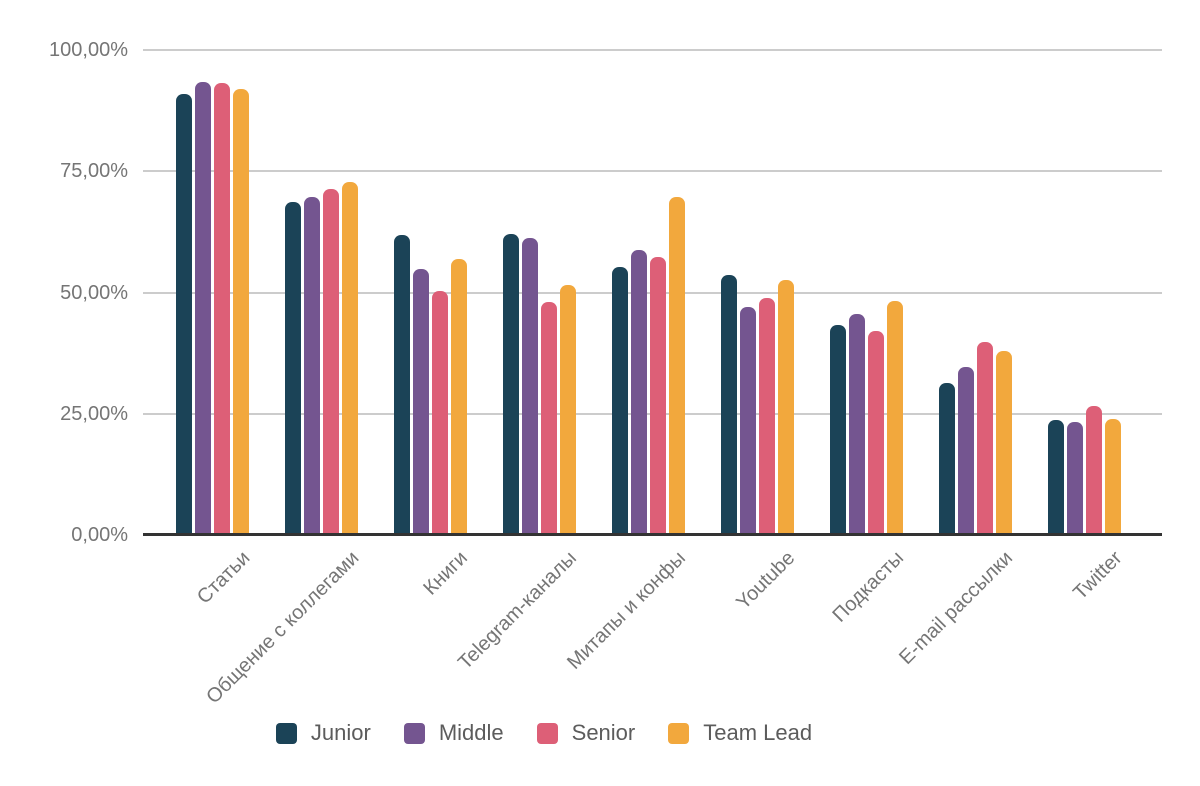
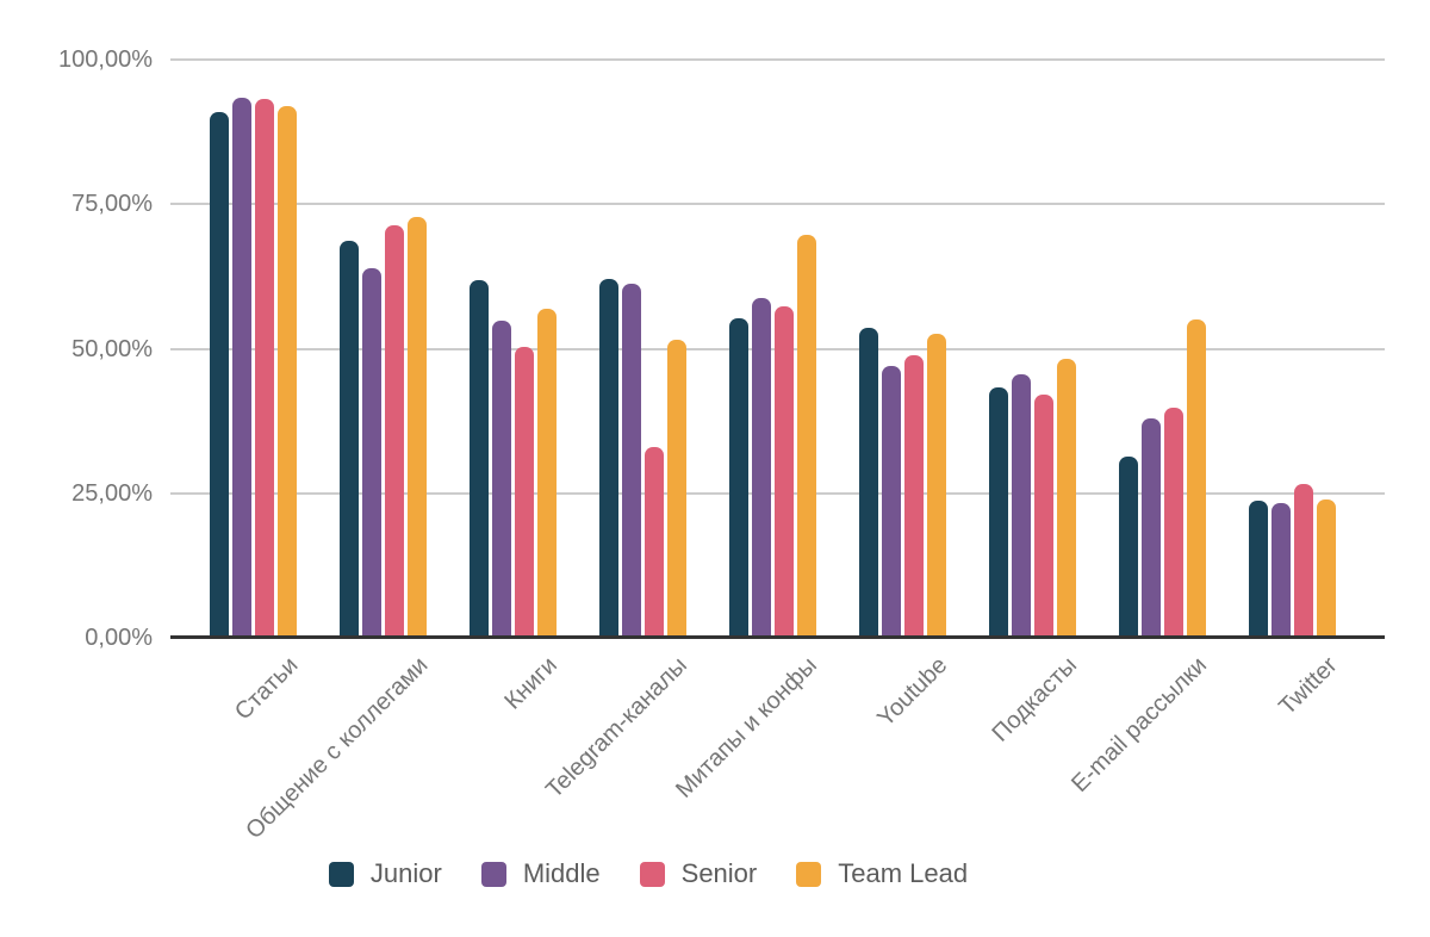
Middle/Общение с коллегами: 70% -> 64%
Senior/Telegram-каналы: 48% -> 33%
Middle/E-mail рассылки: 35% -> 38%
Team Lead/E-mail рассылки: 38% -> 55%
